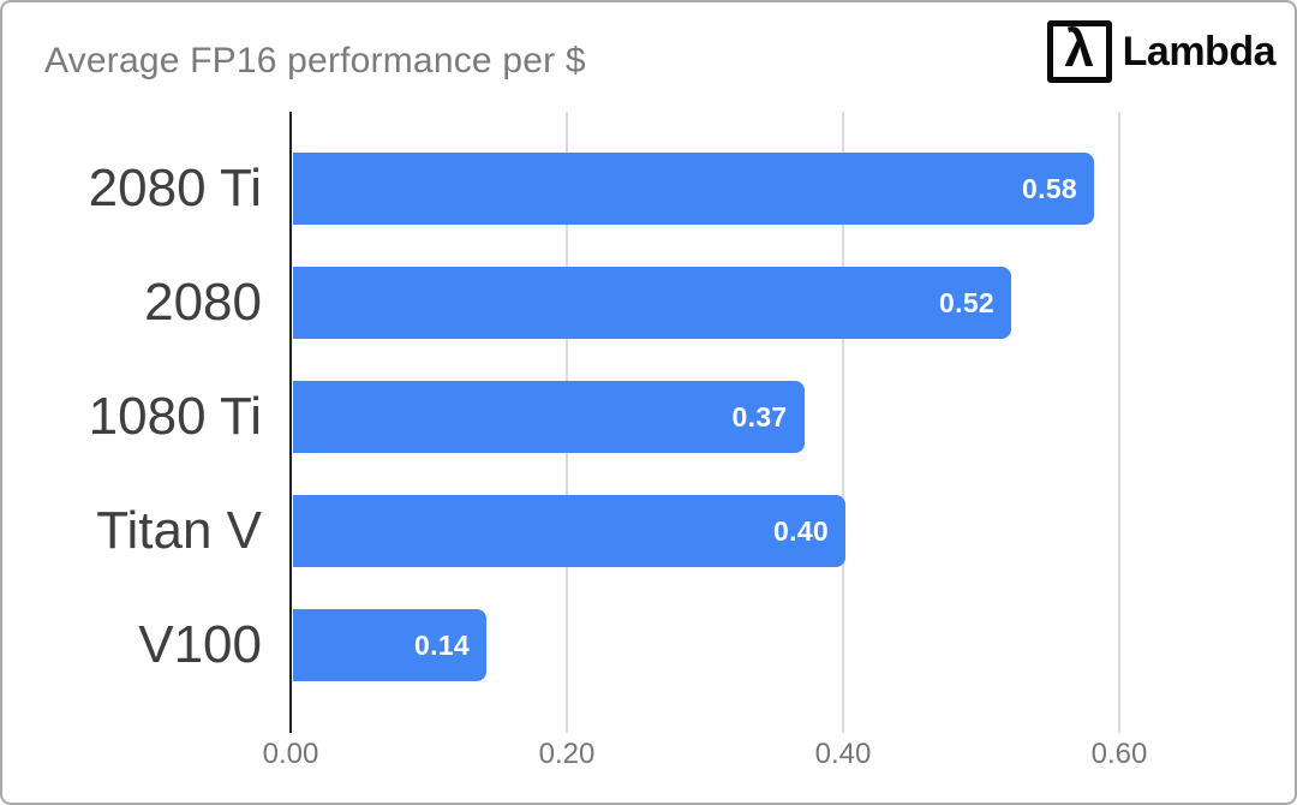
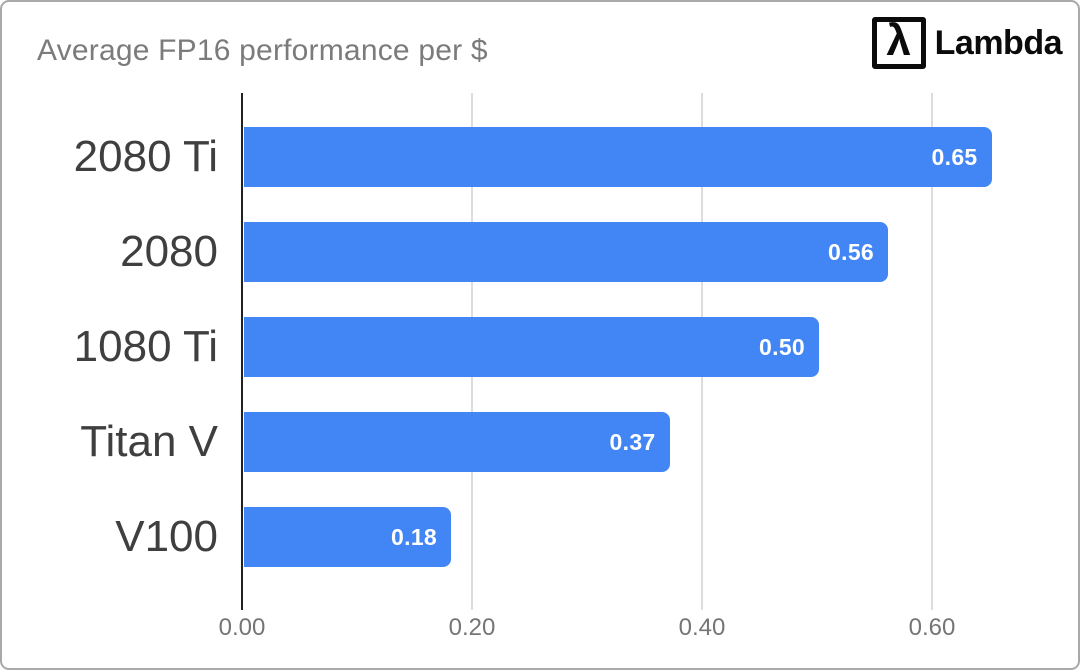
2080 Ti: 0.58 -> 0.65
2080: 0.52 -> 0.56
1080 Ti: 0.37 -> 0.50
Titan V: 0.40 -> 0.37
V100: 0.14 -> 0.18
